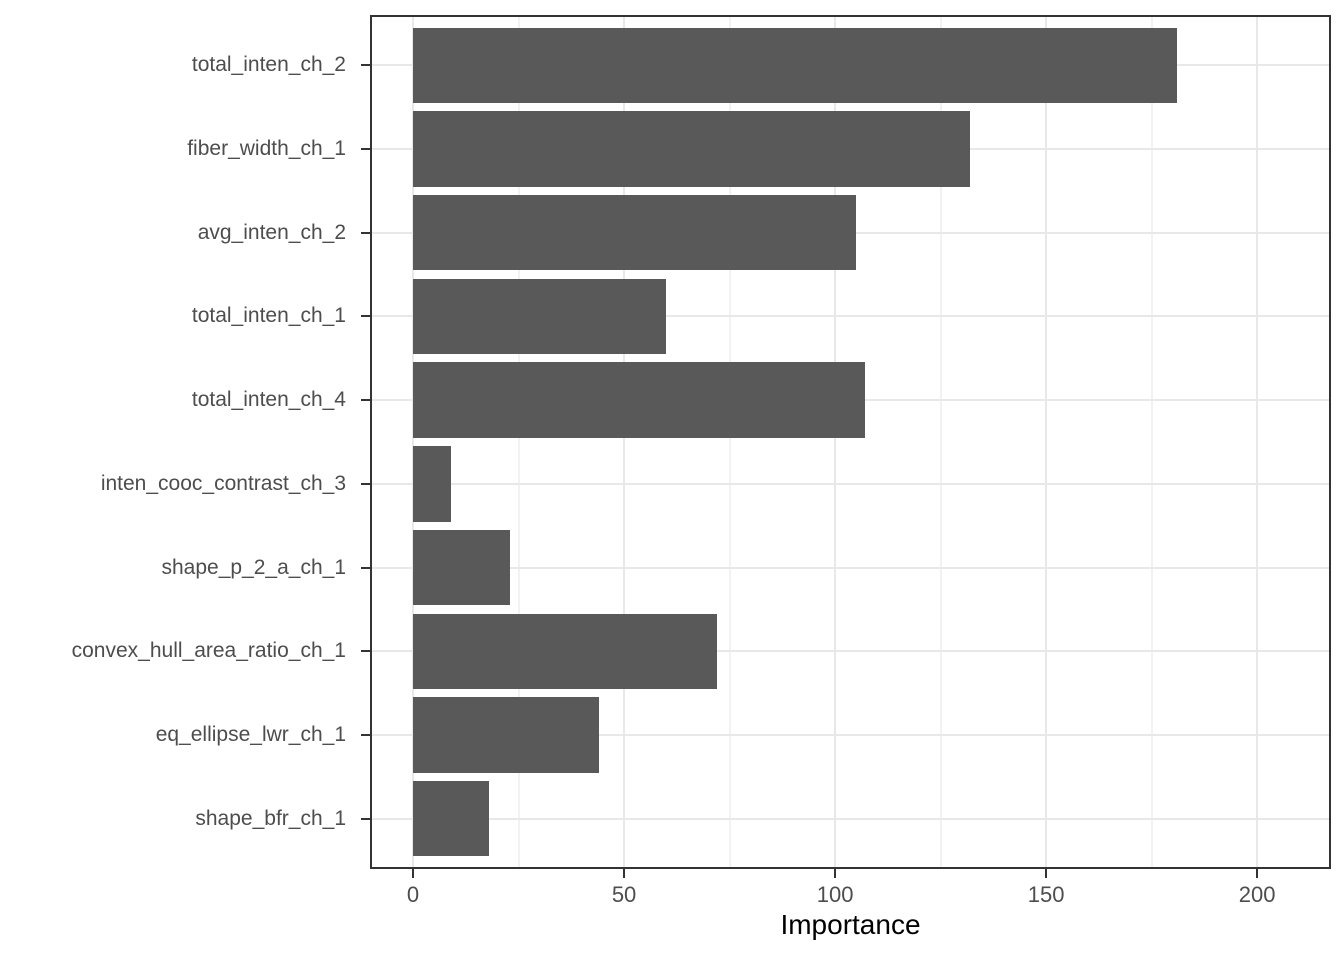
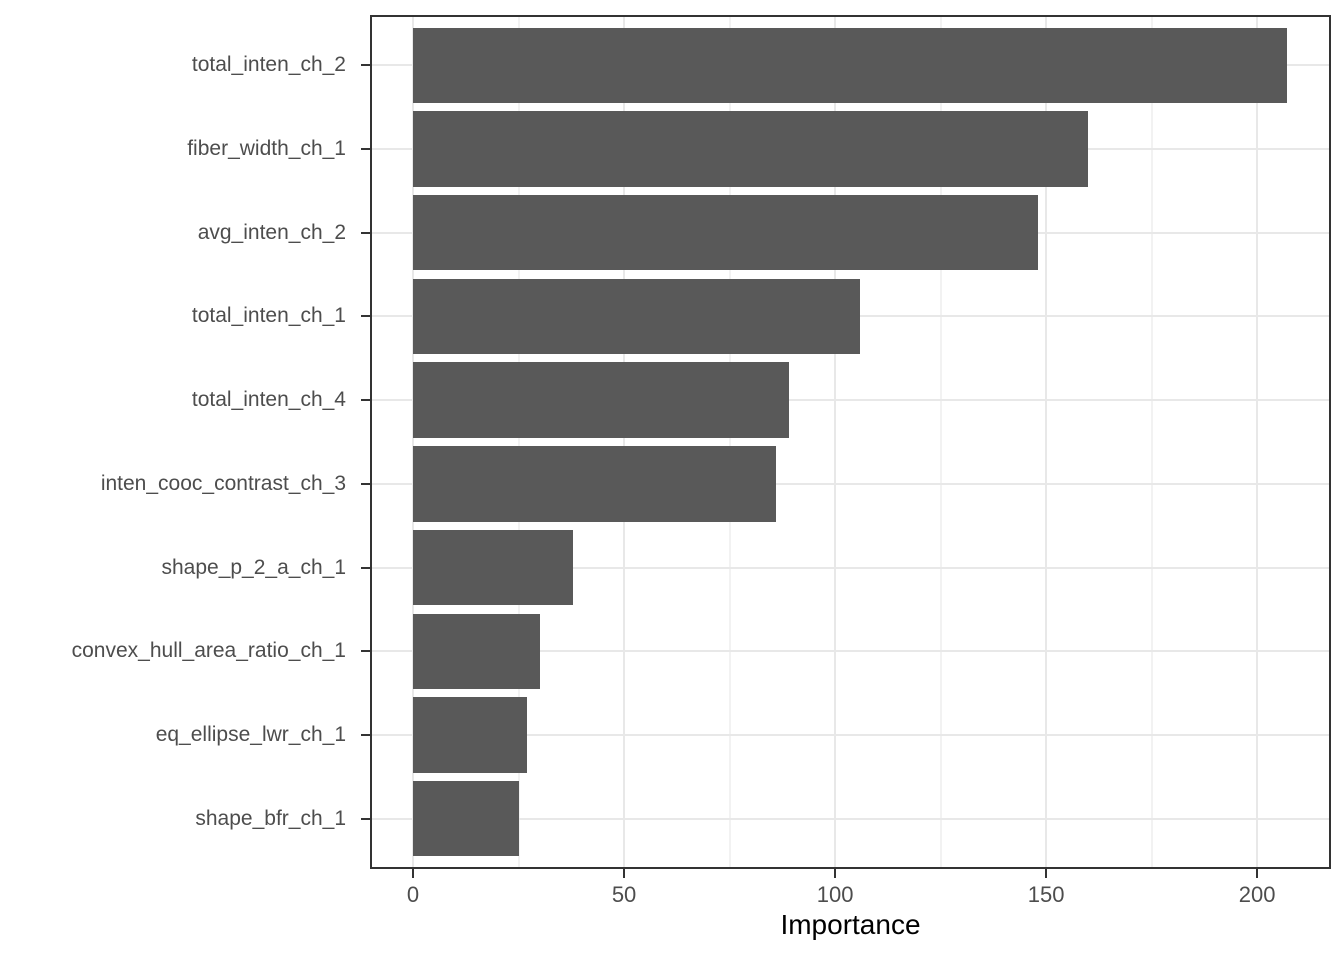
total_inten_ch_2: 181 -> 207
fiber_width_ch_1: 132 -> 160
avg_inten_ch_2: 105 -> 148
total_inten_ch_1: 60 -> 106
total_inten_ch_4: 107 -> 89
inten_cooc_contrast_ch_3: 9 -> 86
shape_p_2_a_ch_1: 23 -> 38
convex_hull_area_ratio_ch_1: 72 -> 30
eq_ellipse_lwr_ch_1: 44 -> 27
shape_bfr_ch_1: 18 -> 25
